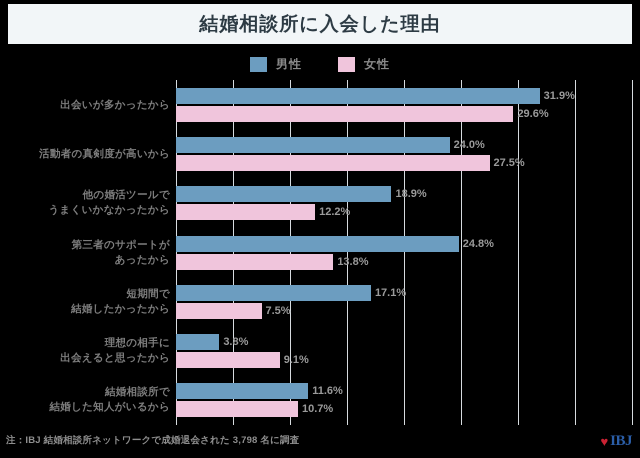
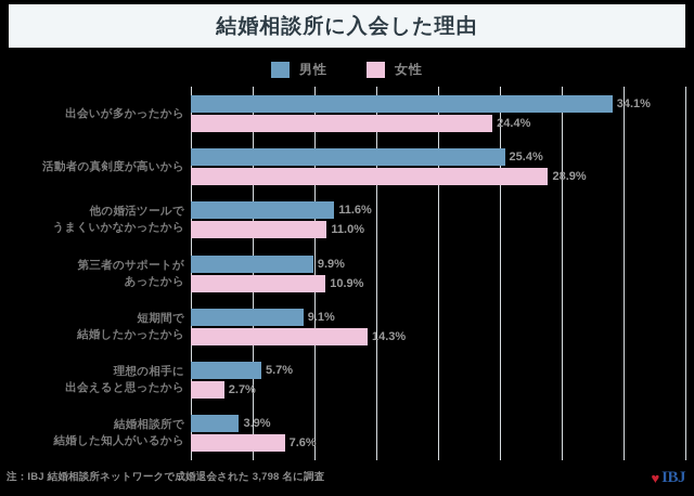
男性/出会いが多かったから: 31.9% -> 34.1%
女性/出会いが多かったから: 29.6% -> 24.4%
男性/活動者の真剣度が高いから: 24.0% -> 25.4%
女性/活動者の真剣度が高いから: 27.5% -> 28.9%
男性/他の婚活ツールで うまくいかなかったから: 18.9% -> 11.6%
女性/他の婚活ツールで うまくいかなかったから: 12.2% -> 11.0%
男性/第三者のサポートが あったから: 24.8% -> 9.9%
女性/第三者のサポートが あったから: 13.8% -> 10.9%
男性/短期間で 結婚したかったから: 17.1% -> 9.1%
女性/短期間で 結婚したかったから: 7.5% -> 14.3%
男性/理想の相手に 出会えると思ったから: 3.8% -> 5.7%
女性/理想の相手に 出会えると思ったから: 9.1% -> 2.7%
男性/結婚相談所で 結婚した知人がいるから: 11.6% -> 3.9%
女性/結婚相談所で 結婚した知人がいるから: 10.7% -> 7.6%
